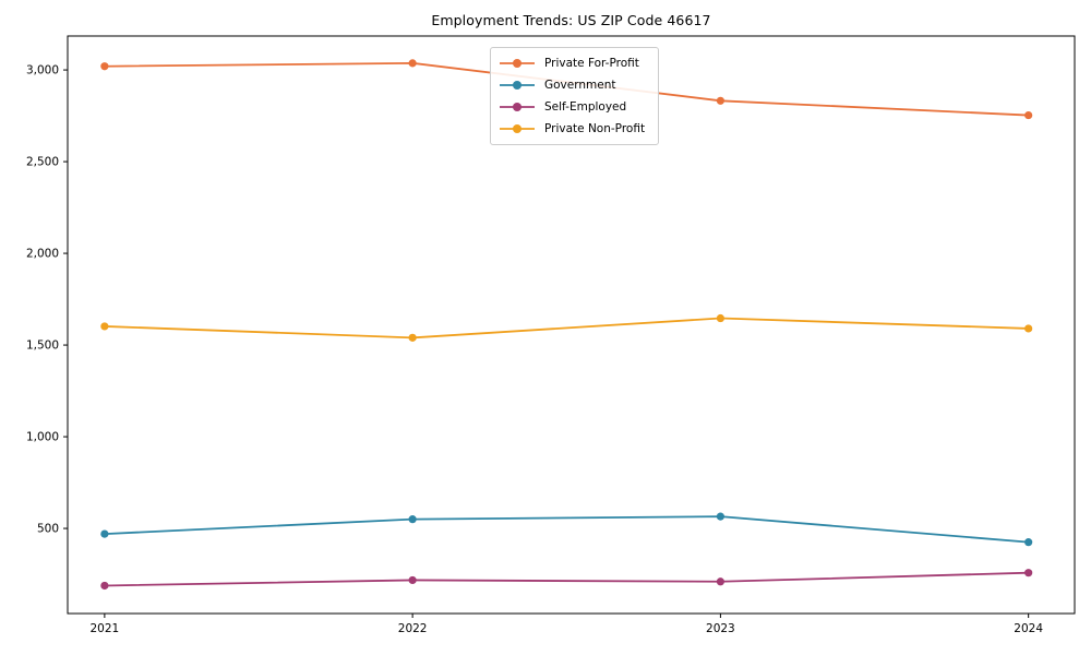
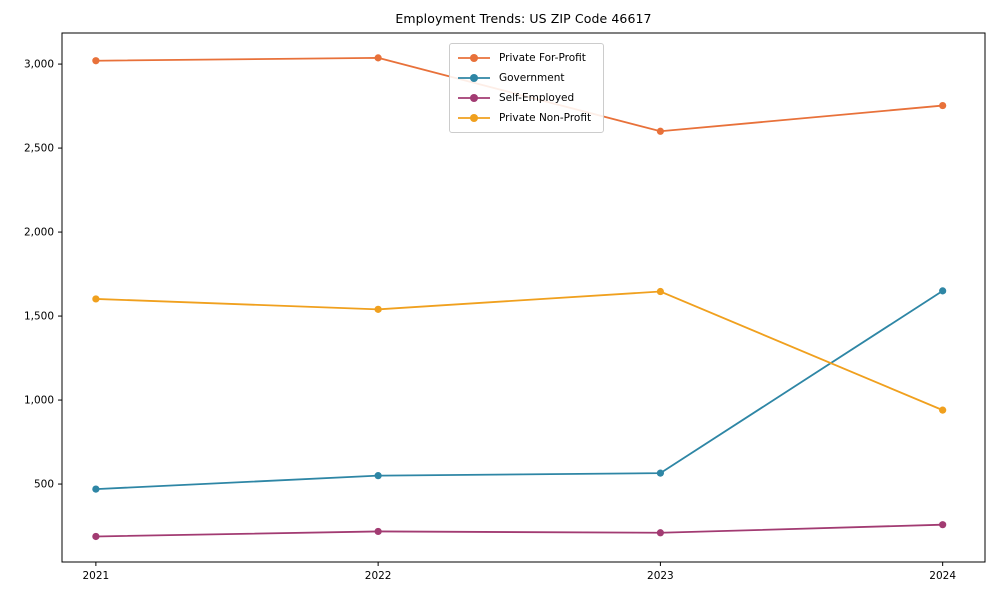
Private For-Profit/2023: 2830 -> 2600
Government/2024: 420 -> 1650
Private Non-Profit/2024: 1590 -> 940
